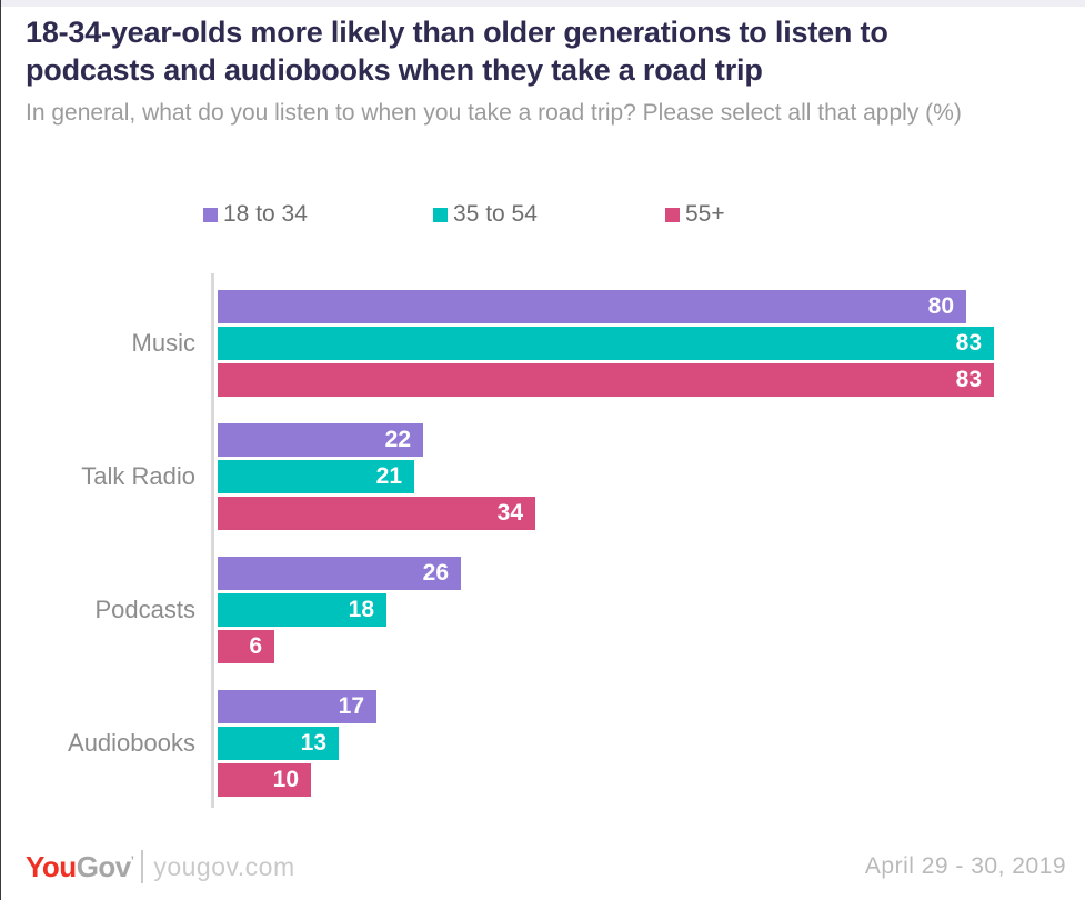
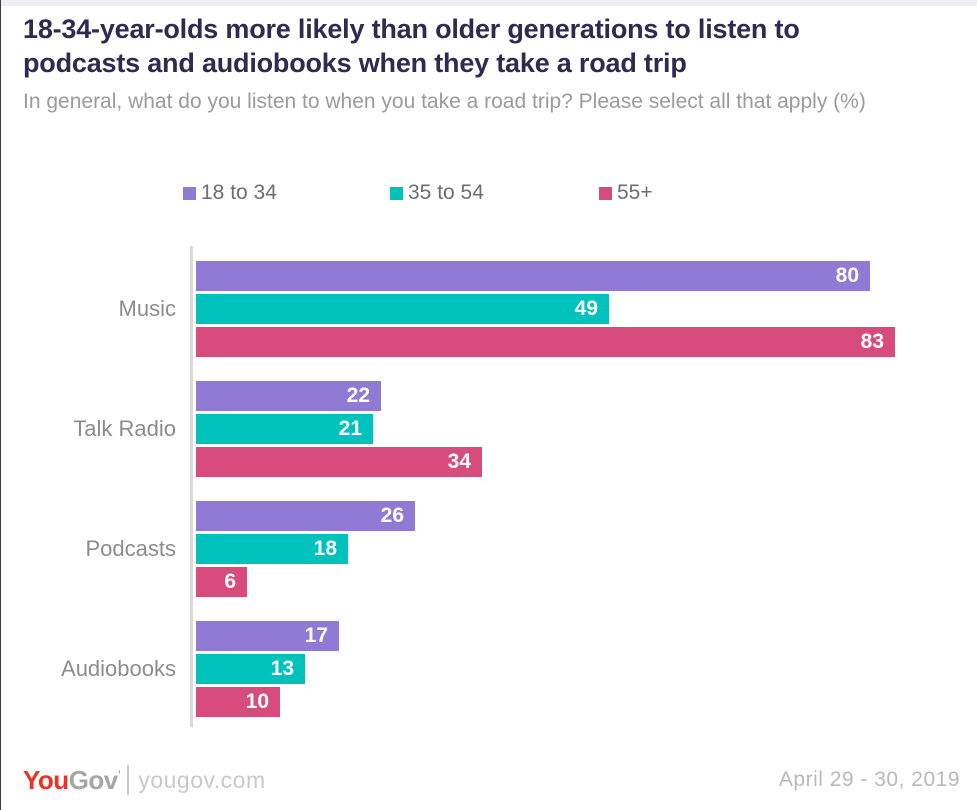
35 to 54/Music: 83 -> 49
